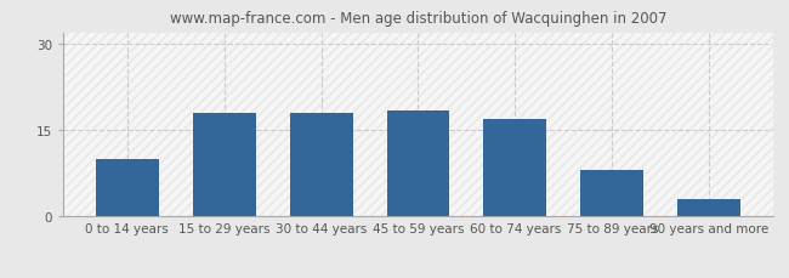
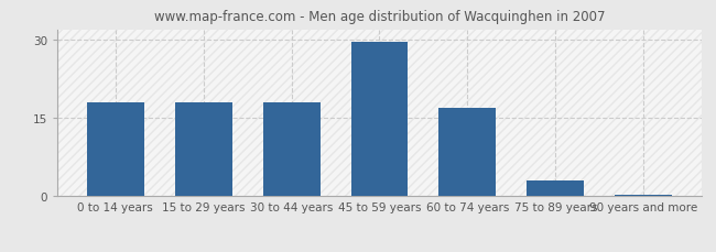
0 to 14 years: 10.0 -> 18.0
45 to 59 years: 18.5 -> 29.5
75 to 89 years: 8.0 -> 3.0
90 years and more: 3.0 -> 0.3
